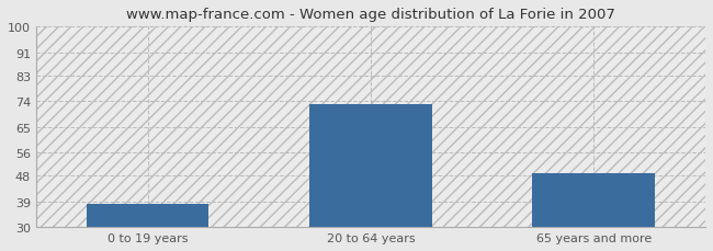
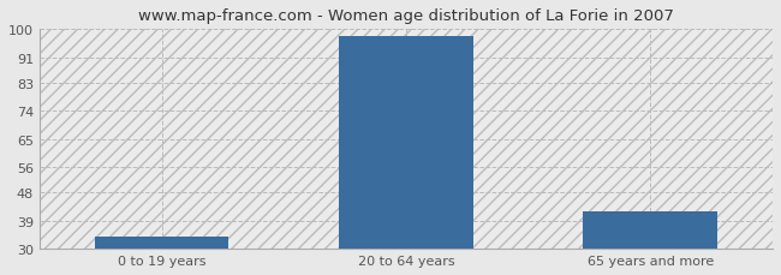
0 to 19 years: 38 -> 34
20 to 64 years: 73 -> 98
65 years and more: 49 -> 42
